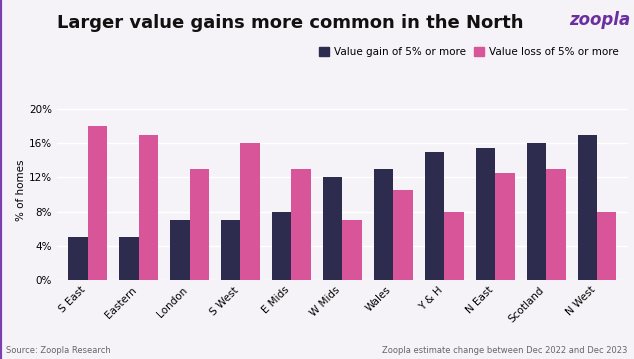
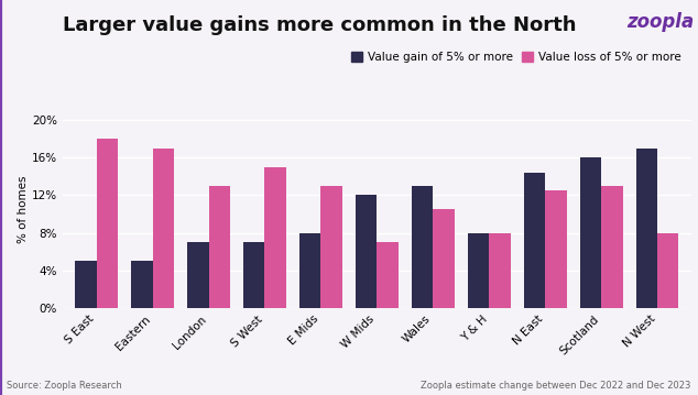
Value loss of 5% or more/S West: 16.0% -> 15.0%
Value gain of 5% or more/Y & H: 15.0% -> 8.0%
Value gain of 5% or more/N East: 15.5% -> 14.4%
